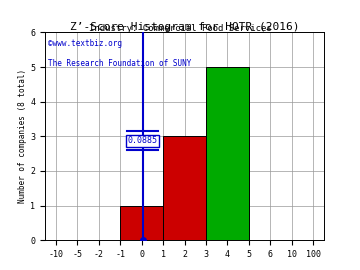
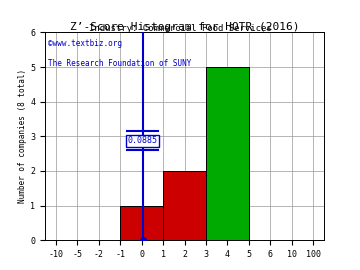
2: 3 -> 2
